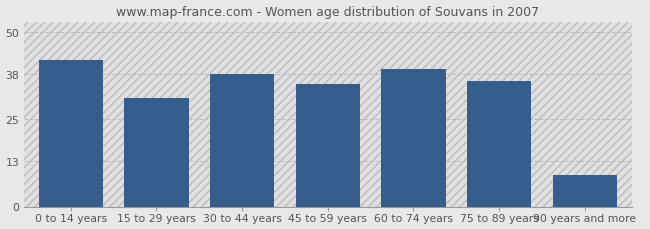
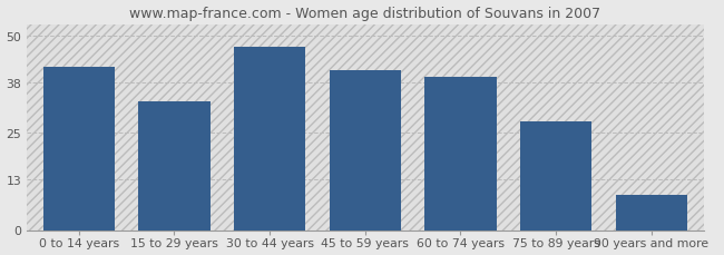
15 to 29 years: 31.0 -> 33.0
30 to 44 years: 38.0 -> 47.0
45 to 59 years: 35.0 -> 41.0
75 to 89 years: 36.0 -> 28.0
